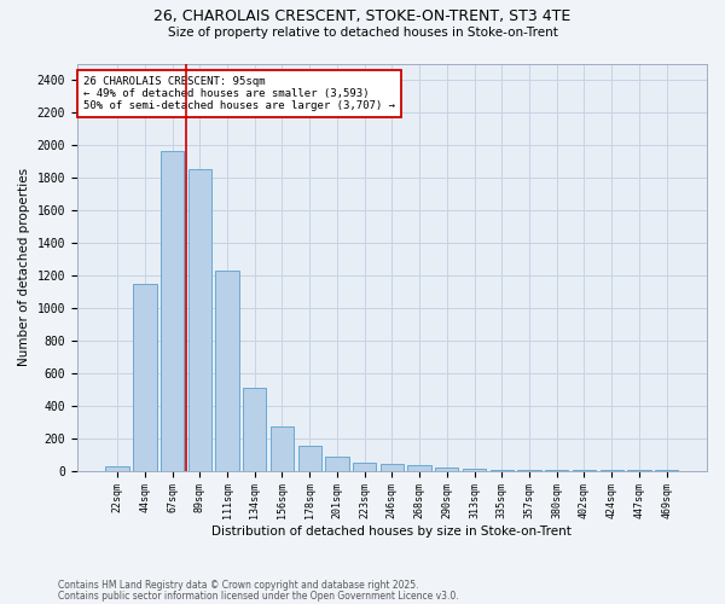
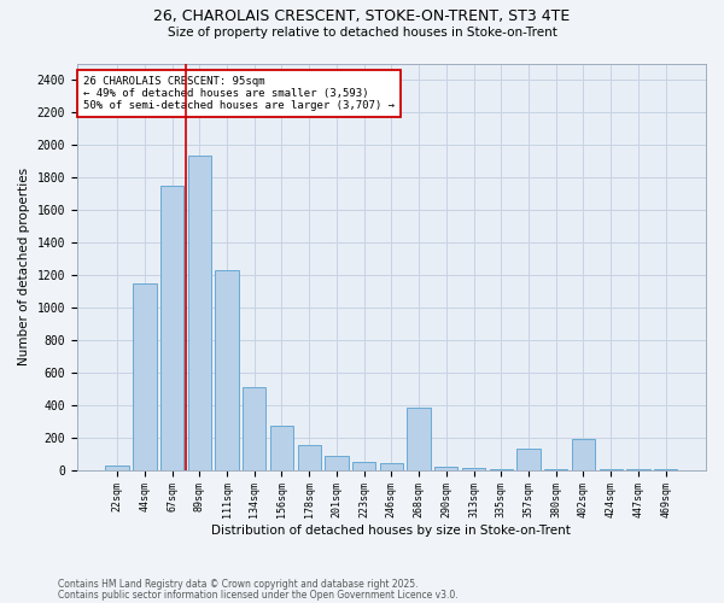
67sqm: 1960 -> 1750
89sqm: 1850 -> 1930
268sqm: 40 -> 380
357sqm: 0 -> 130
402sqm: 0 -> 190
